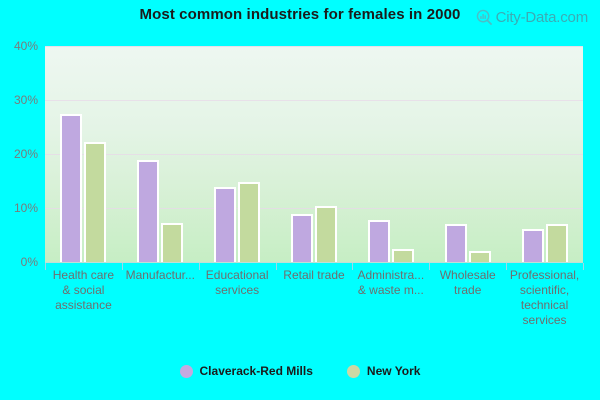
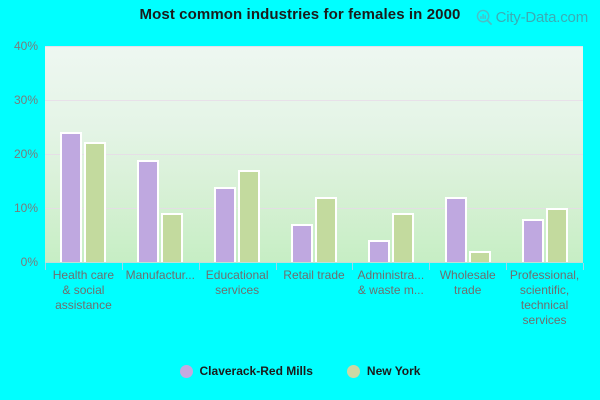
Claverack-Red Mills/Health care & social assistance: 28% -> 24%
New York/Manufactur...: 7% -> 9%
New York/Educational services: 15% -> 17%
Claverack-Red Mills/Retail trade: 9% -> 7%
New York/Retail trade: 10% -> 12%
Claverack-Red Mills/Administra... & waste m...: 8% -> 4%
New York/Administra... & waste m...: 2% -> 9%
Claverack-Red Mills/Wholesale trade: 7% -> 12%
Claverack-Red Mills/Professional, scientific, technical services: 6% -> 8%
New York/Professional, scientific, technical services: 7% -> 10%
